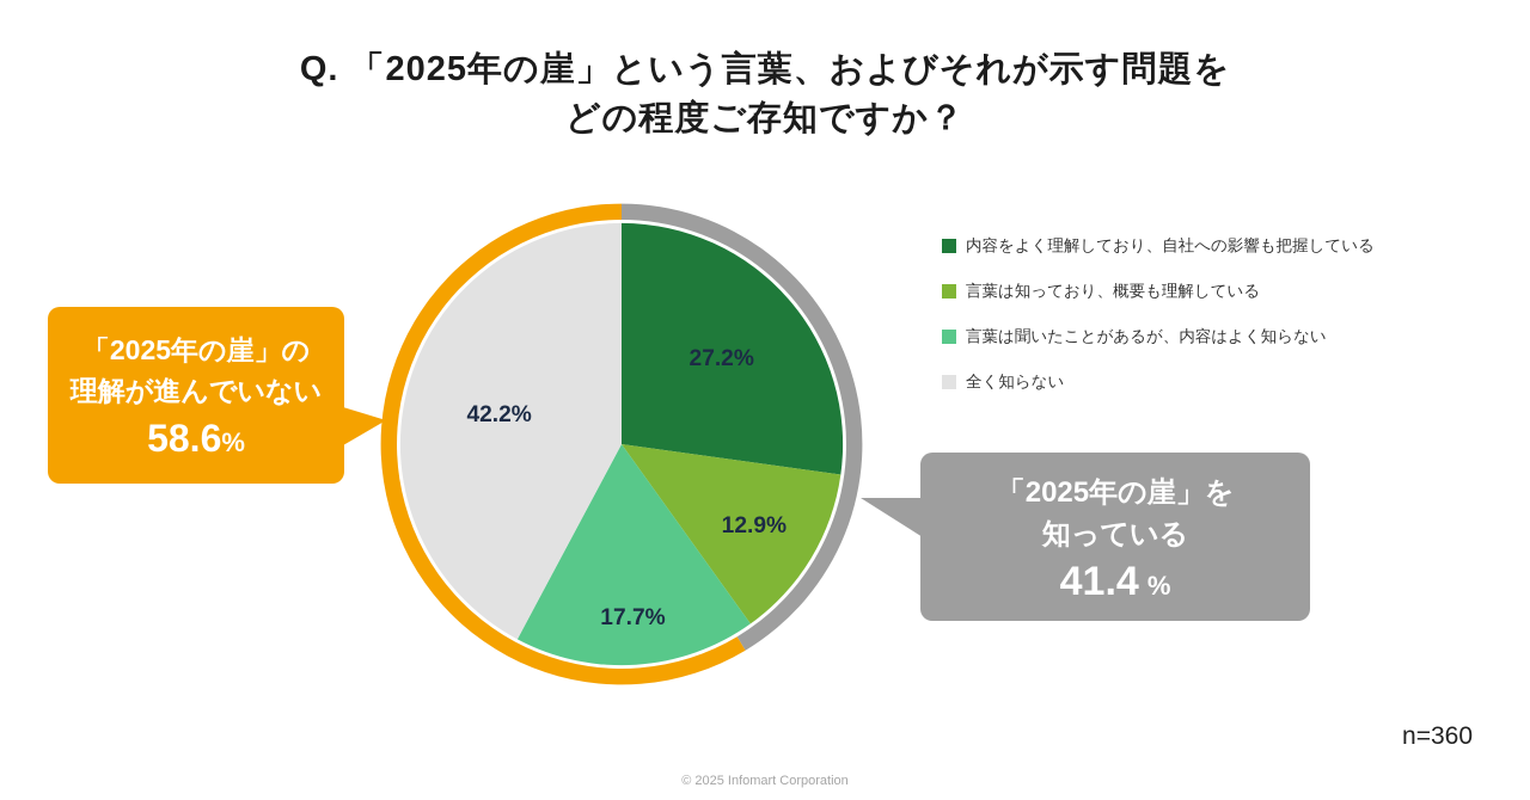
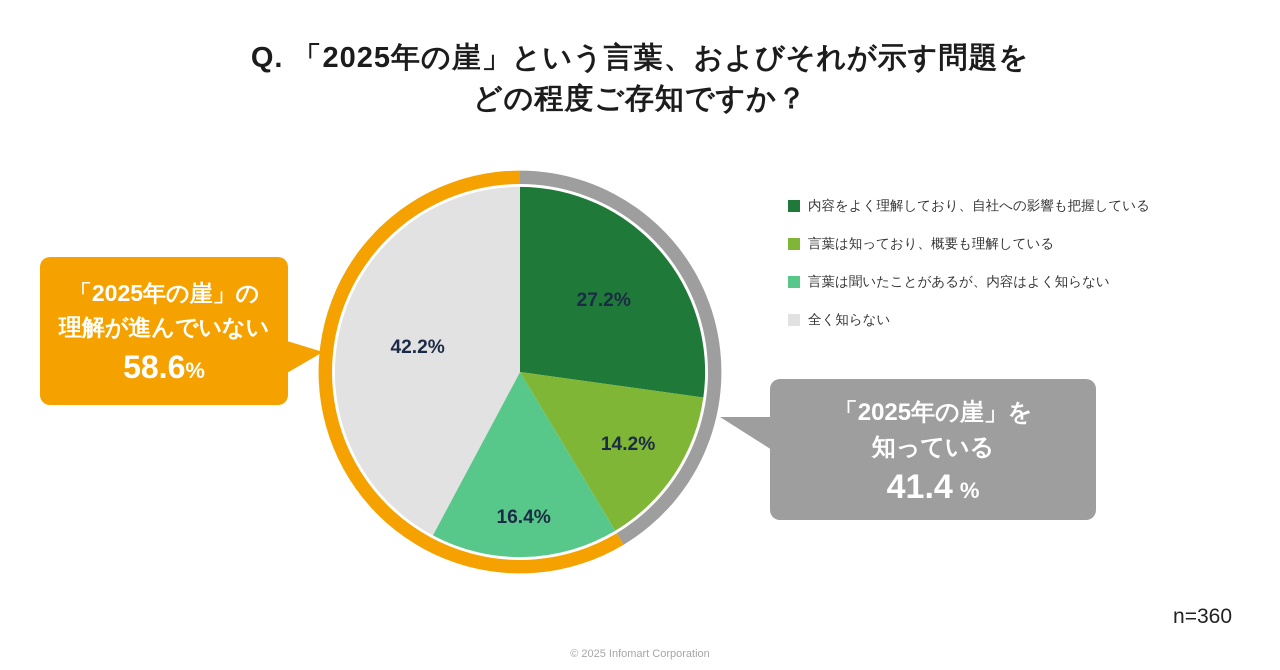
言葉は知っており、概要も理解している: 12.9% -> 14.2%
言葉は聞いたことがあるが、内容はよく知らない: 17.7% -> 16.4%
